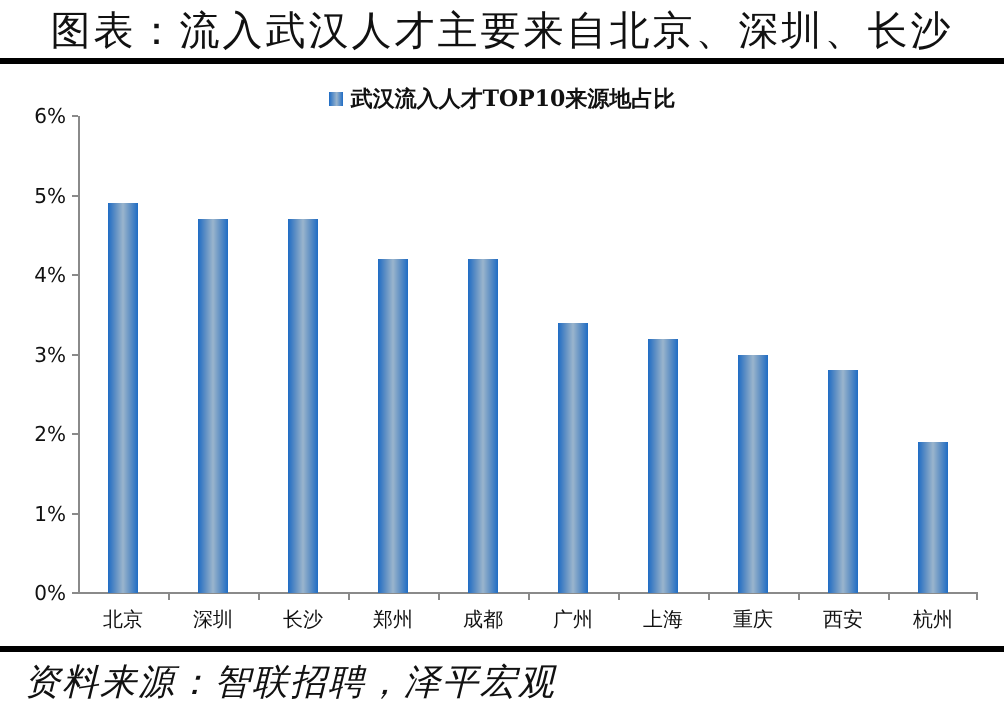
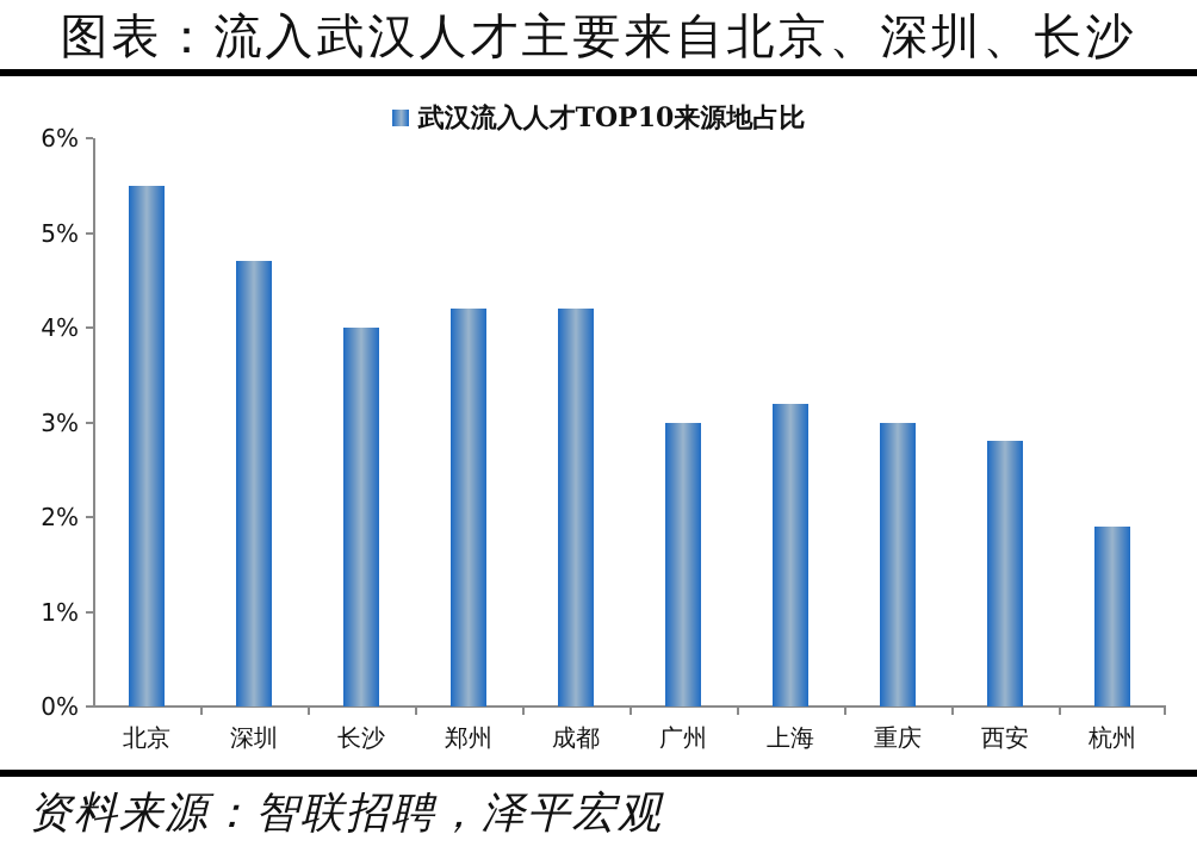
北京: 4.9% -> 5.5%
长沙: 4.7% -> 4.0%
广州: 3.4% -> 3.0%
